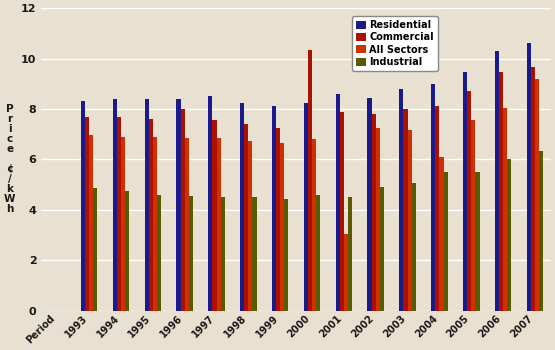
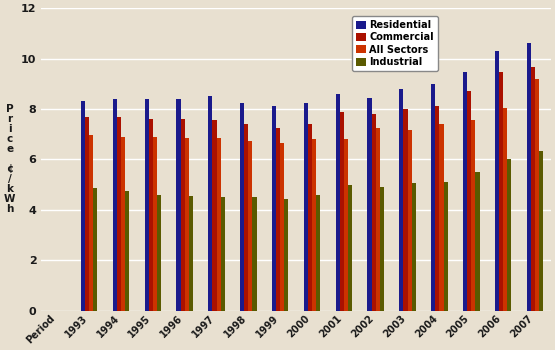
Commercial/1996: 8.00 -> 7.60
Commercial/2000: 10.35 -> 7.40
All Sectors/2001: 3.05 -> 6.80
Industrial/2001: 4.50 -> 5.00
All Sectors/2004: 6.10 -> 7.40
Industrial/2004: 5.50 -> 5.10
